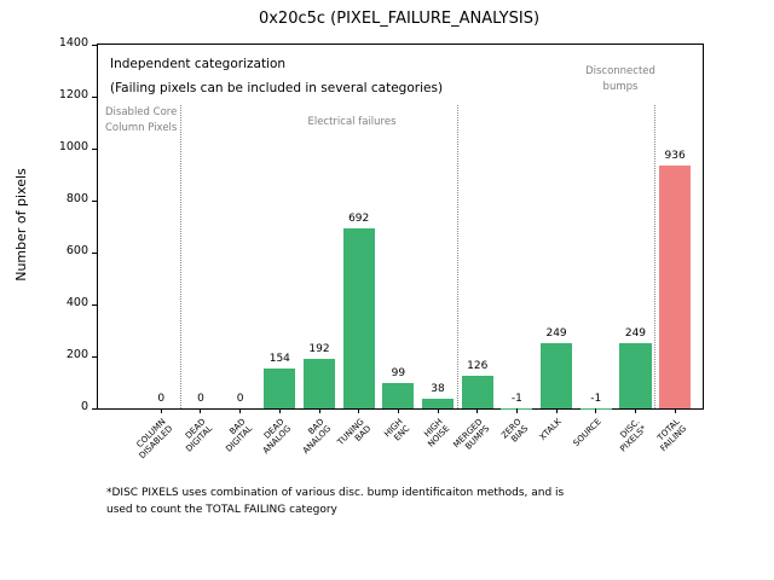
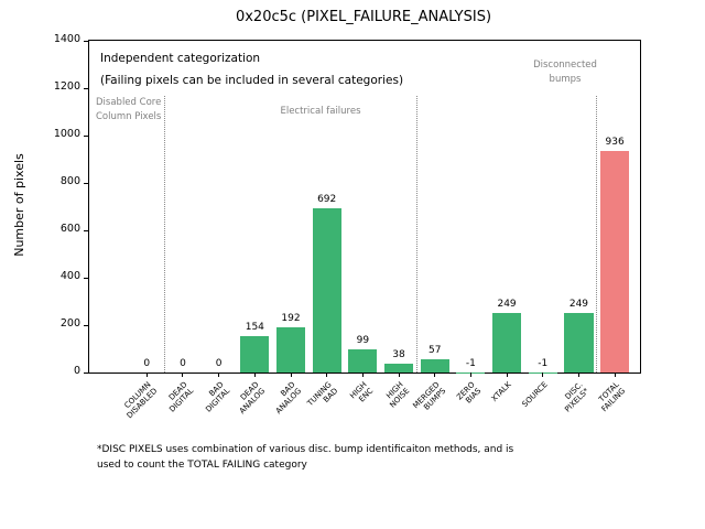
MERGED BUMPS: 126 -> 57
